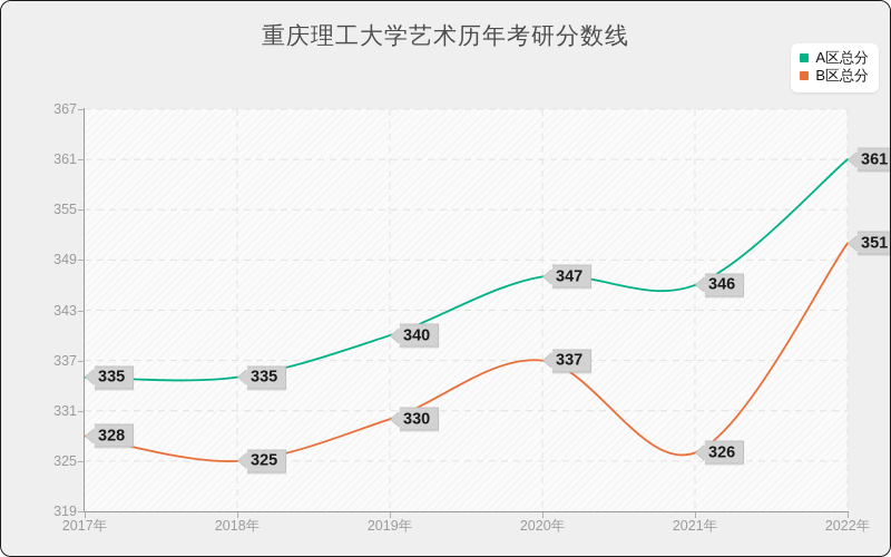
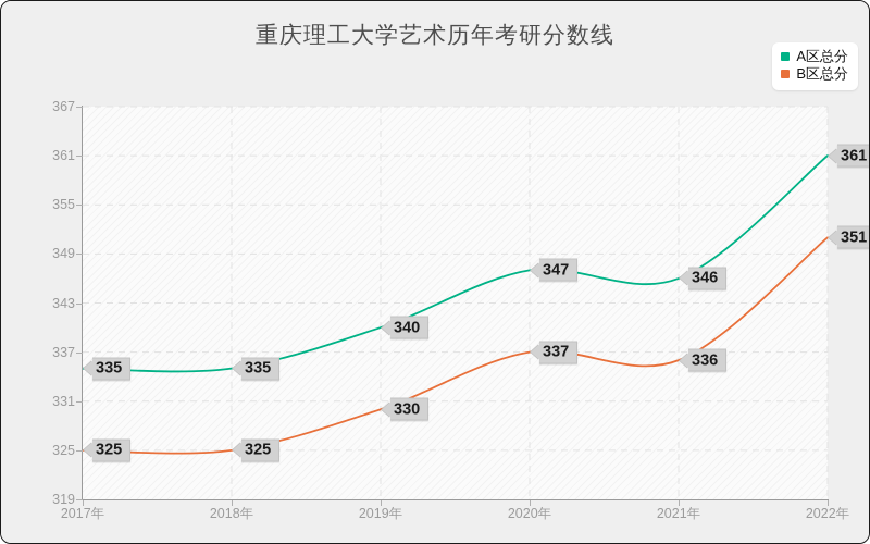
B区总分/2017年: 328 -> 325
B区总分/2021年: 326 -> 336
